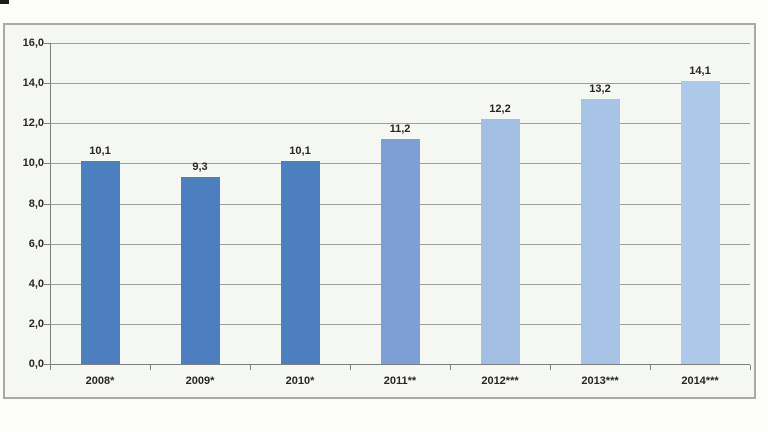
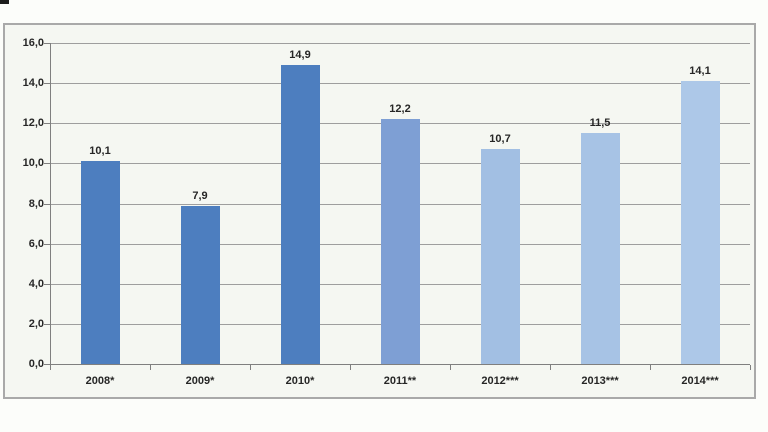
2009*: 9,3 -> 7,9
2010*: 10,1 -> 14,9
2011**: 11,2 -> 12,2
2012***: 12,2 -> 10,7
2013***: 13,2 -> 11,5
